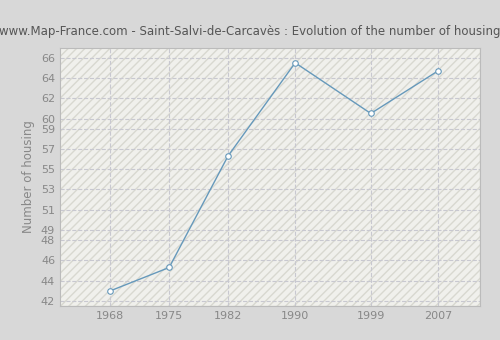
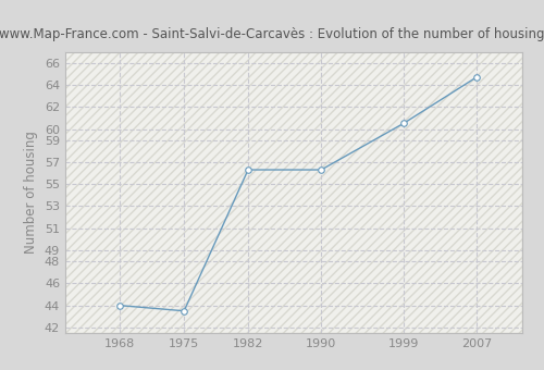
1968: 43.0 -> 44.0
1975: 45.3 -> 43.5
1990: 65.5 -> 56.3
